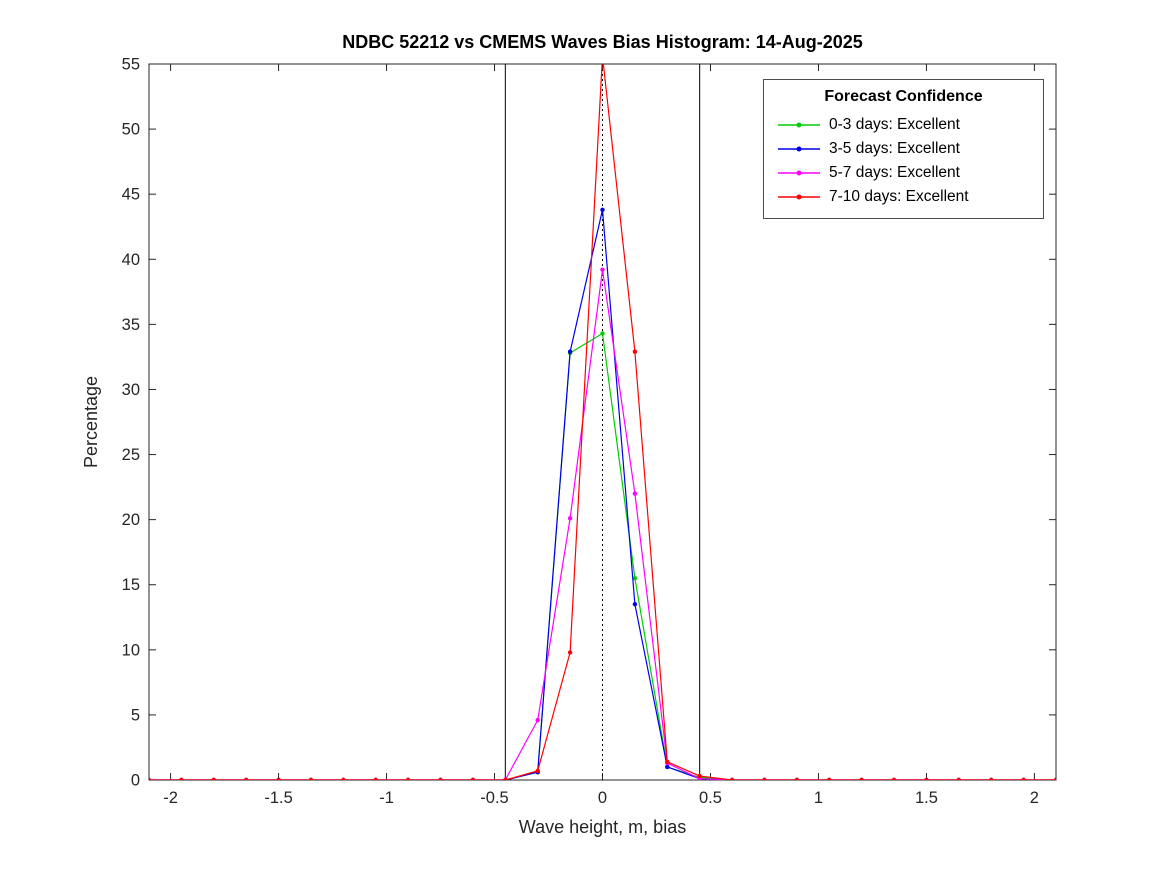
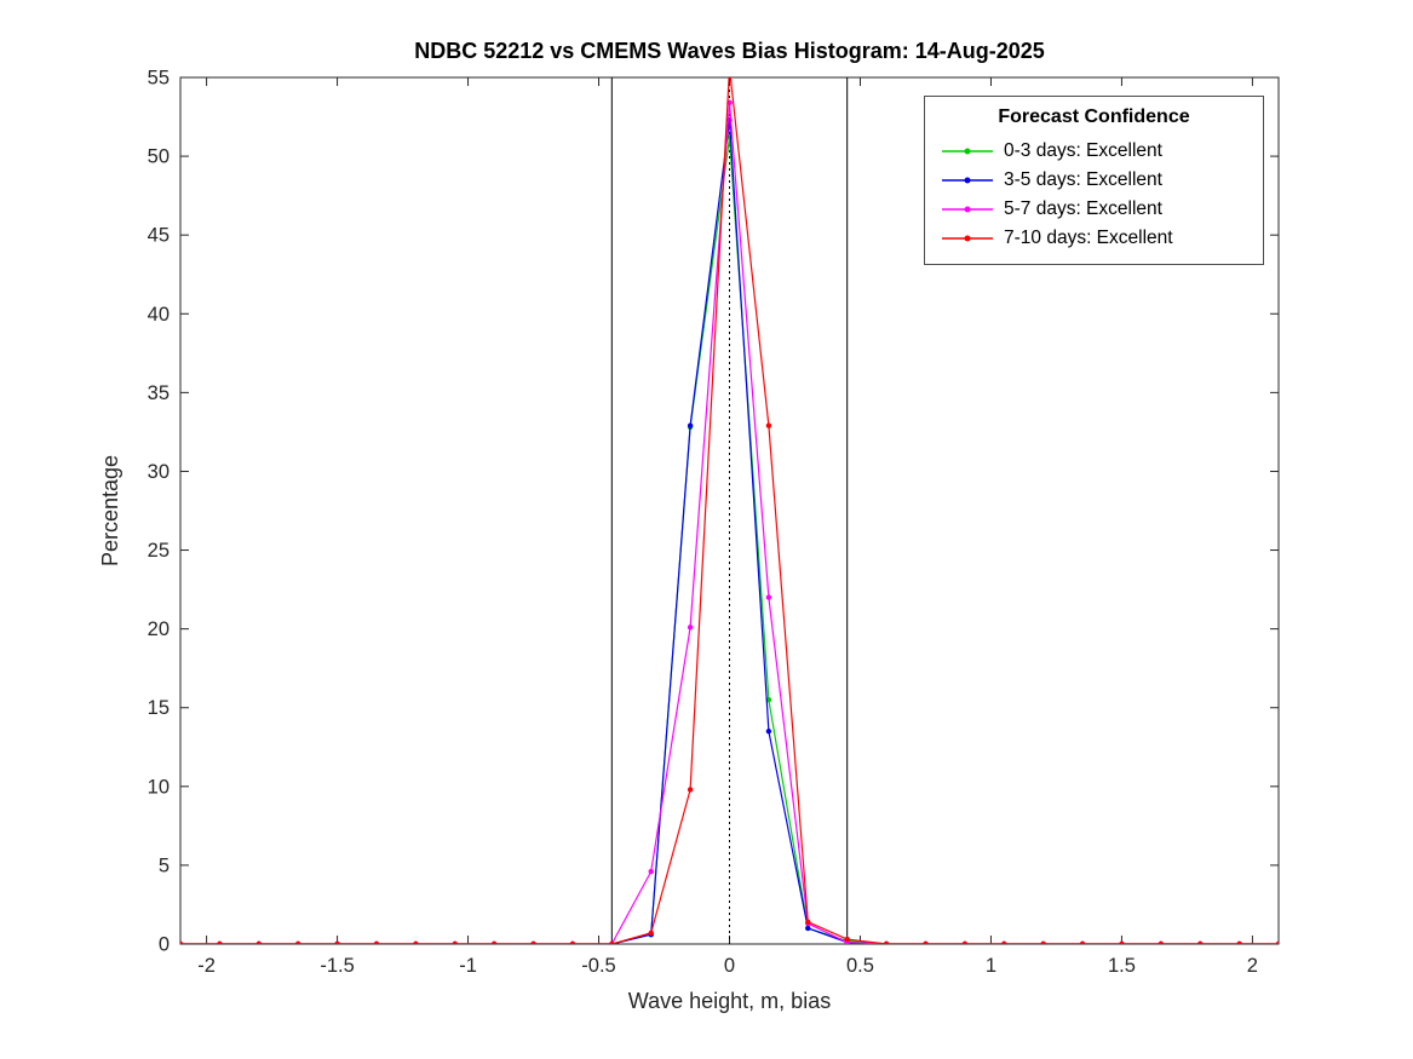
0-3 days: Excellent/0: 34.3 -> 51.2
3-5 days: Excellent/0: 43.8 -> 52.3
5-7 days: Excellent/0: 39.2 -> 53.4
